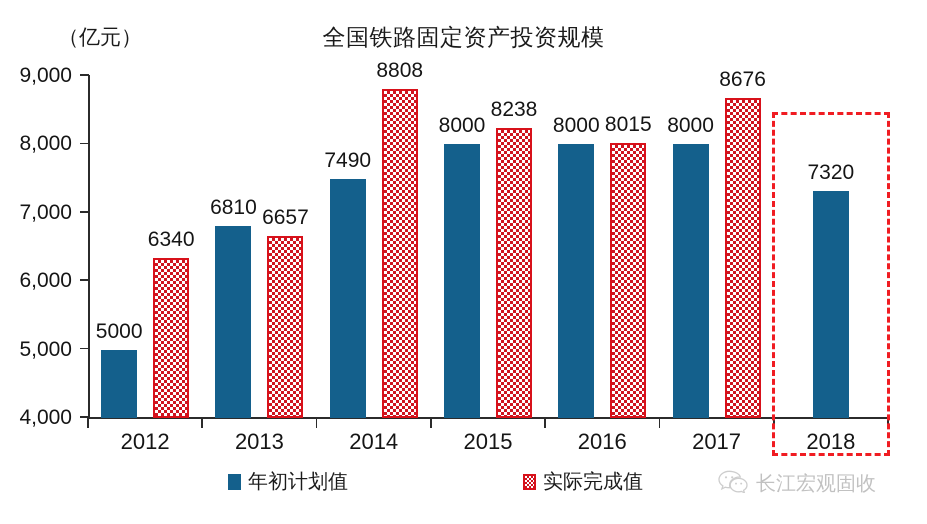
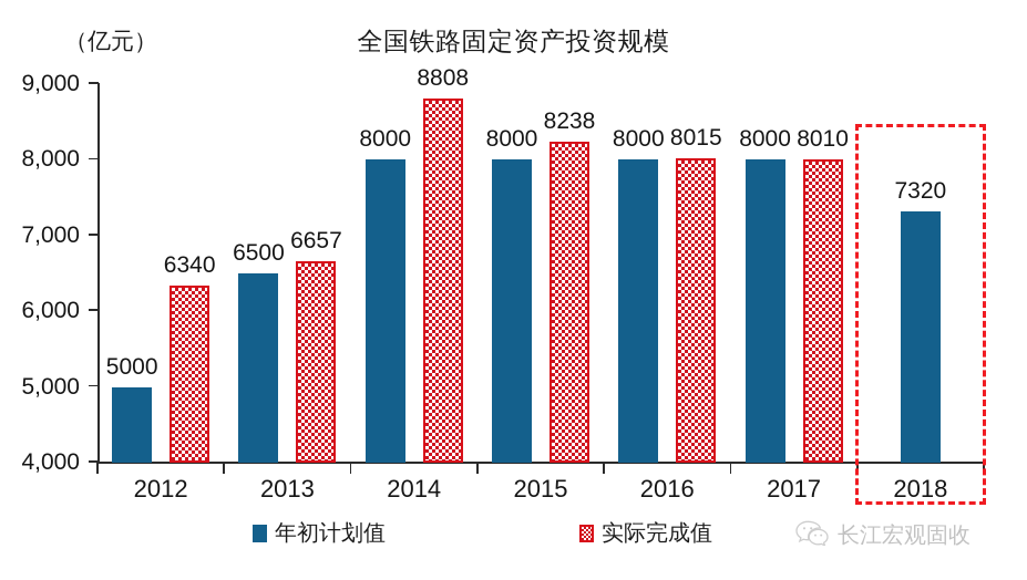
年初计划值/2013: 6810 -> 6500
年初计划值/2014: 7490 -> 8000
实际完成值/2017: 8676 -> 8010
